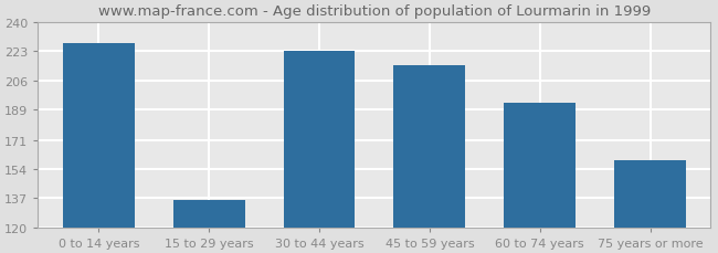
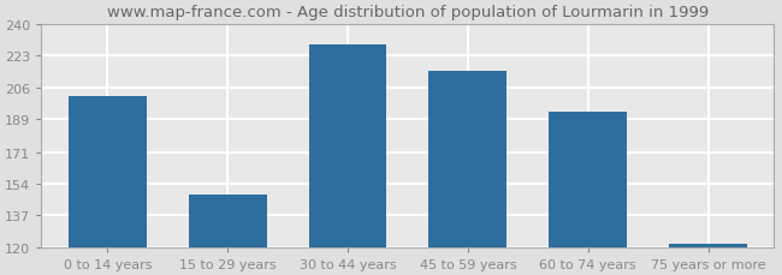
0 to 14 years: 228 -> 201
15 to 29 years: 136 -> 148
30 to 44 years: 223 -> 229
75 years or more: 159 -> 122
